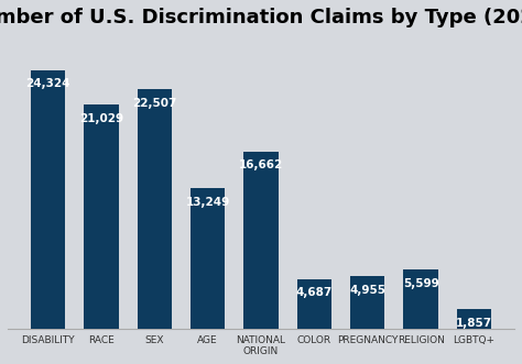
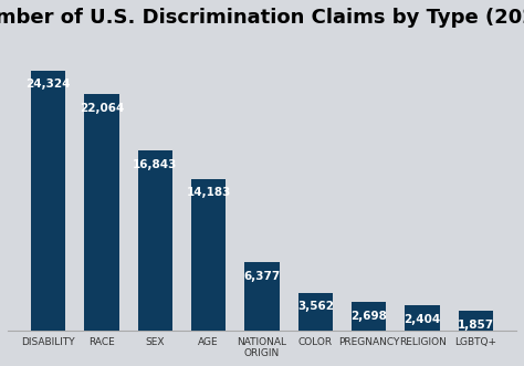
RACE: 21,029 -> 22,064
SEX: 22,507 -> 16,843
AGE: 13,249 -> 14,183
NATIONAL ORIGIN: 16,662 -> 6,377
COLOR: 4,687 -> 3,562
PREGNANCY: 4,955 -> 2,698
RELIGION: 5,599 -> 2,404
